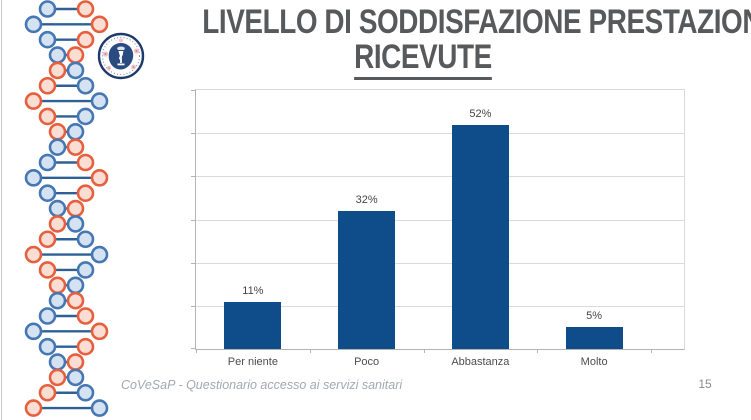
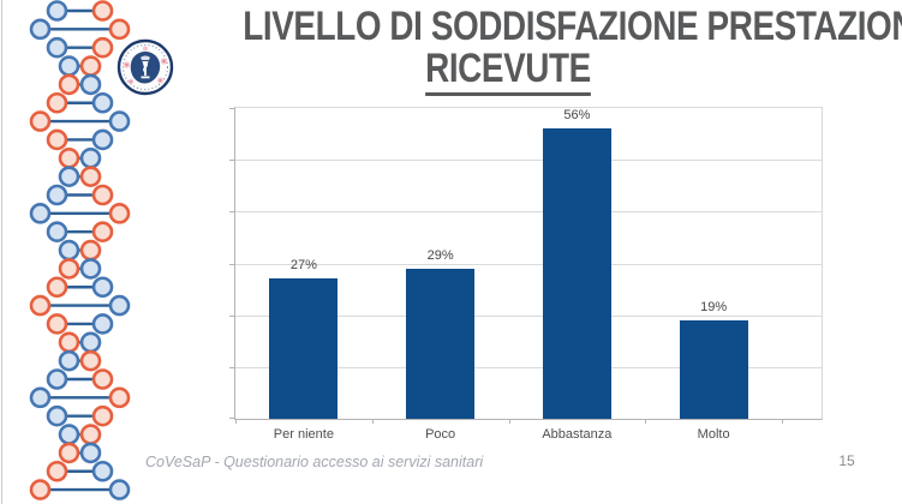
Per niente: 11% -> 27%
Poco: 32% -> 29%
Abbastanza: 52% -> 56%
Molto: 5% -> 19%
